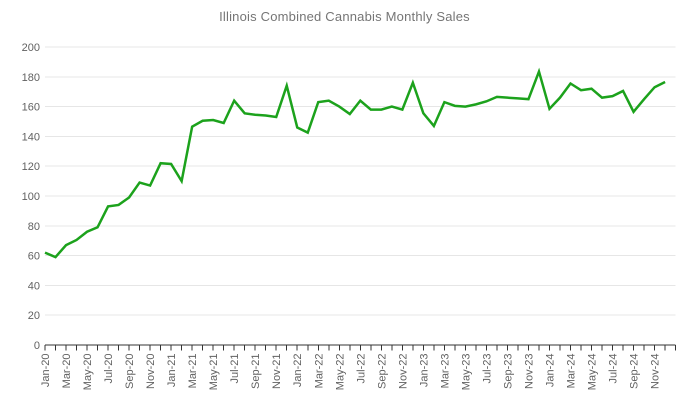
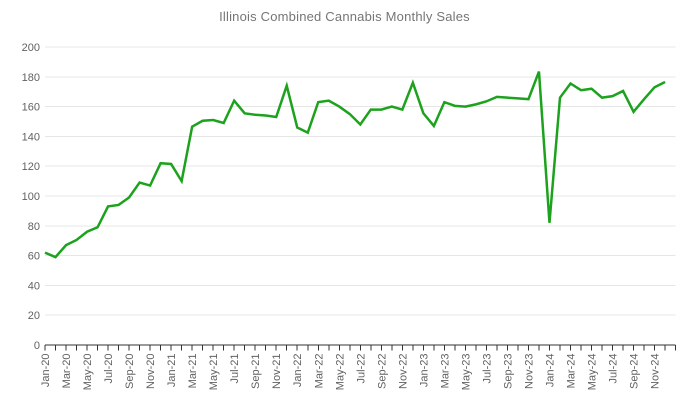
Jul-22: 164 -> 148
Jan-24: 158 -> 82
